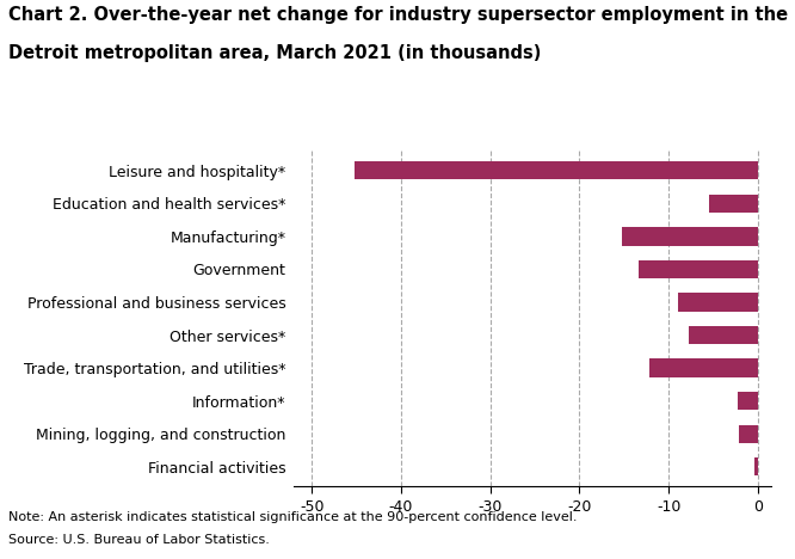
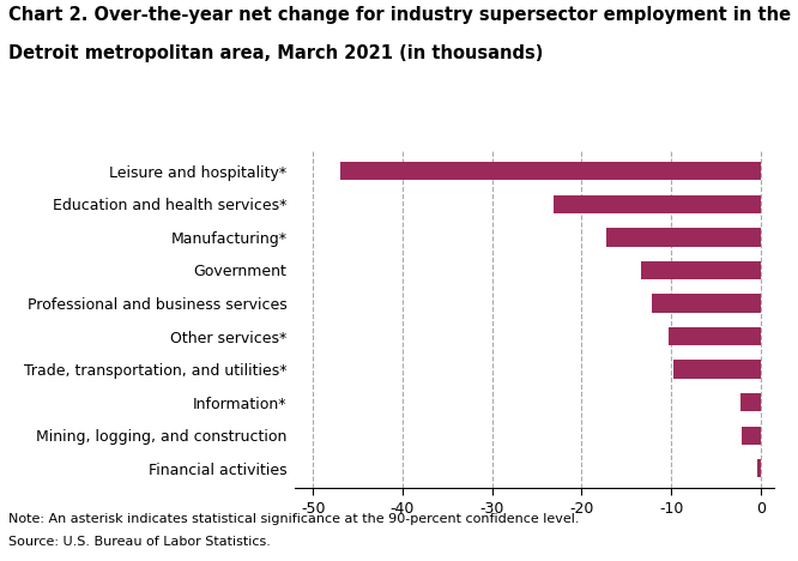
Leisure and hospitality*: -45.2 -> -47.0
Education and health services*: -5.4 -> -23.2
Manufacturing*: -15.2 -> -17.2
Professional and business services: -9.0 -> -12.1
Other services*: -7.8 -> -10.3
Trade, transportation, and utilities*: -12.2 -> -9.8
